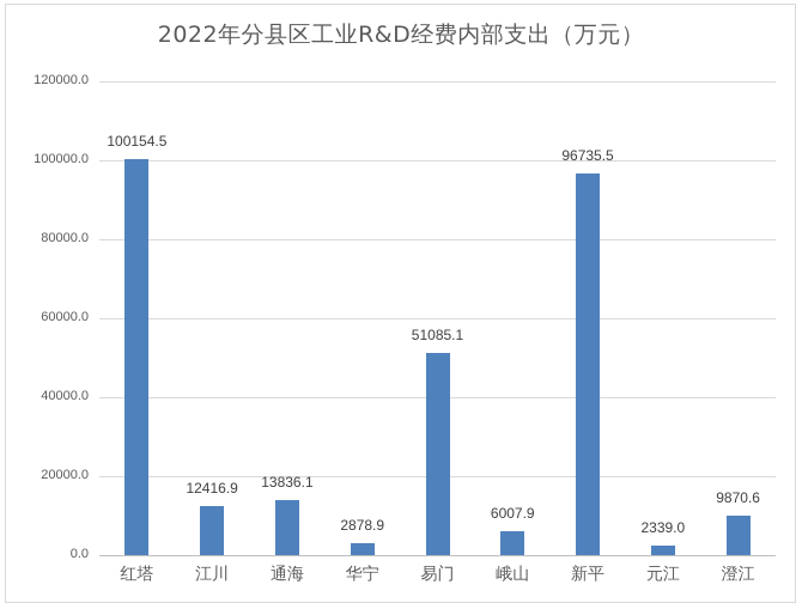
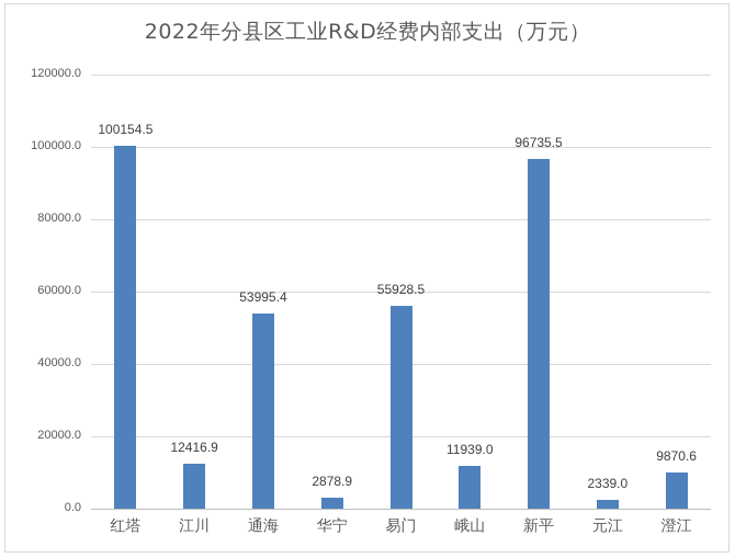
通海: 13836.1 -> 53995.4
易门: 51085.1 -> 55928.5
峨山: 6007.9 -> 11939.0
